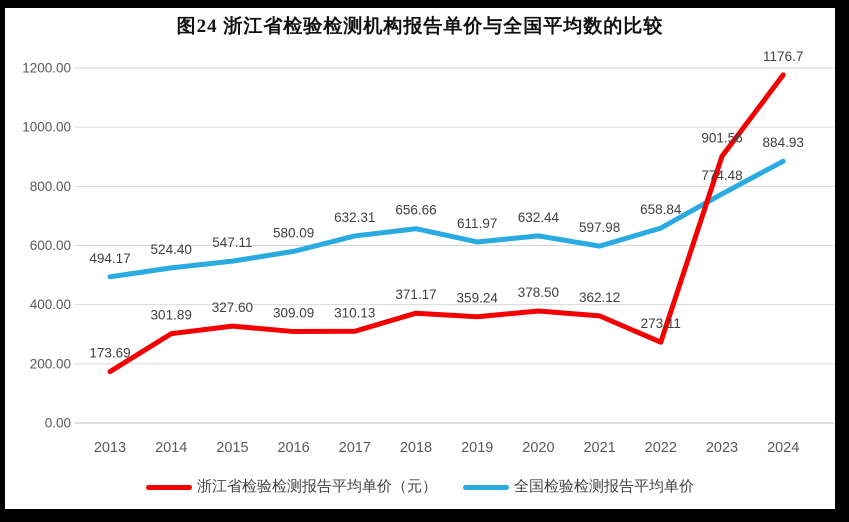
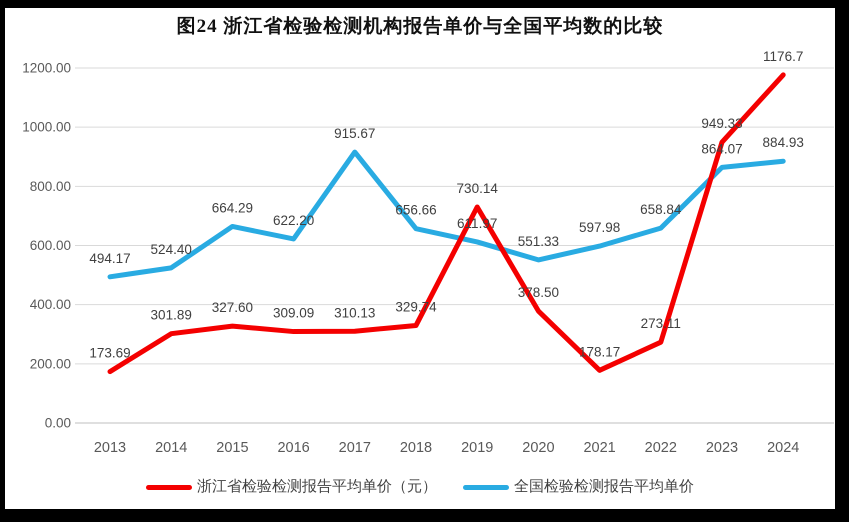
全国检验检测报告平均单价/2015: 547.11 -> 664.29
全国检验检测报告平均单价/2016: 580.09 -> 622.20
全国检验检测报告平均单价/2017: 632.31 -> 915.67
浙江省检验检测报告平均单价（元）/2018: 371.17 -> 329.74
浙江省检验检测报告平均单价（元）/2019: 359.24 -> 730.14
全国检验检测报告平均单价/2020: 632.44 -> 551.33
浙江省检验检测报告平均单价（元）/2021: 362.12 -> 178.17
浙江省检验检测报告平均单价（元）/2023: 901.56 -> 949.33
全国检验检测报告平均单价/2023: 774.48 -> 864.07
